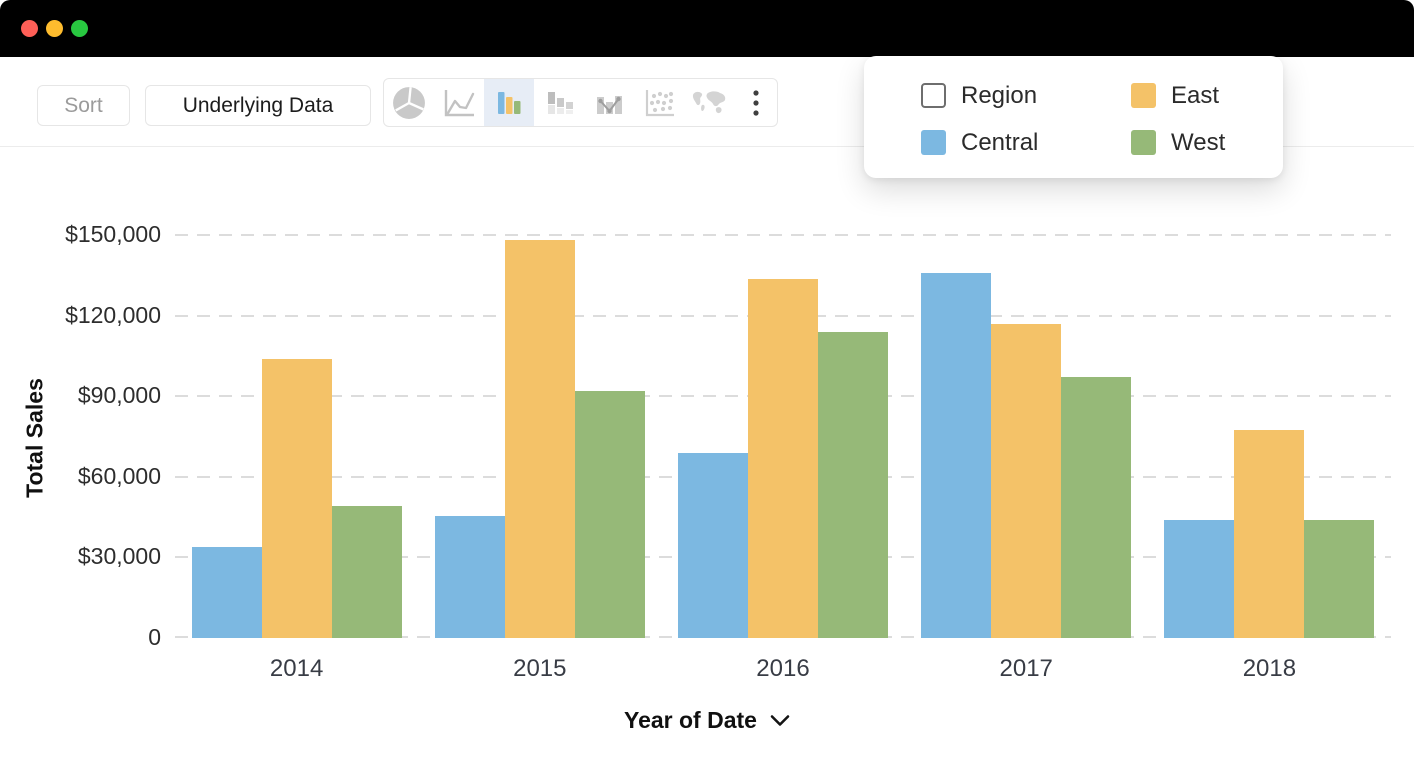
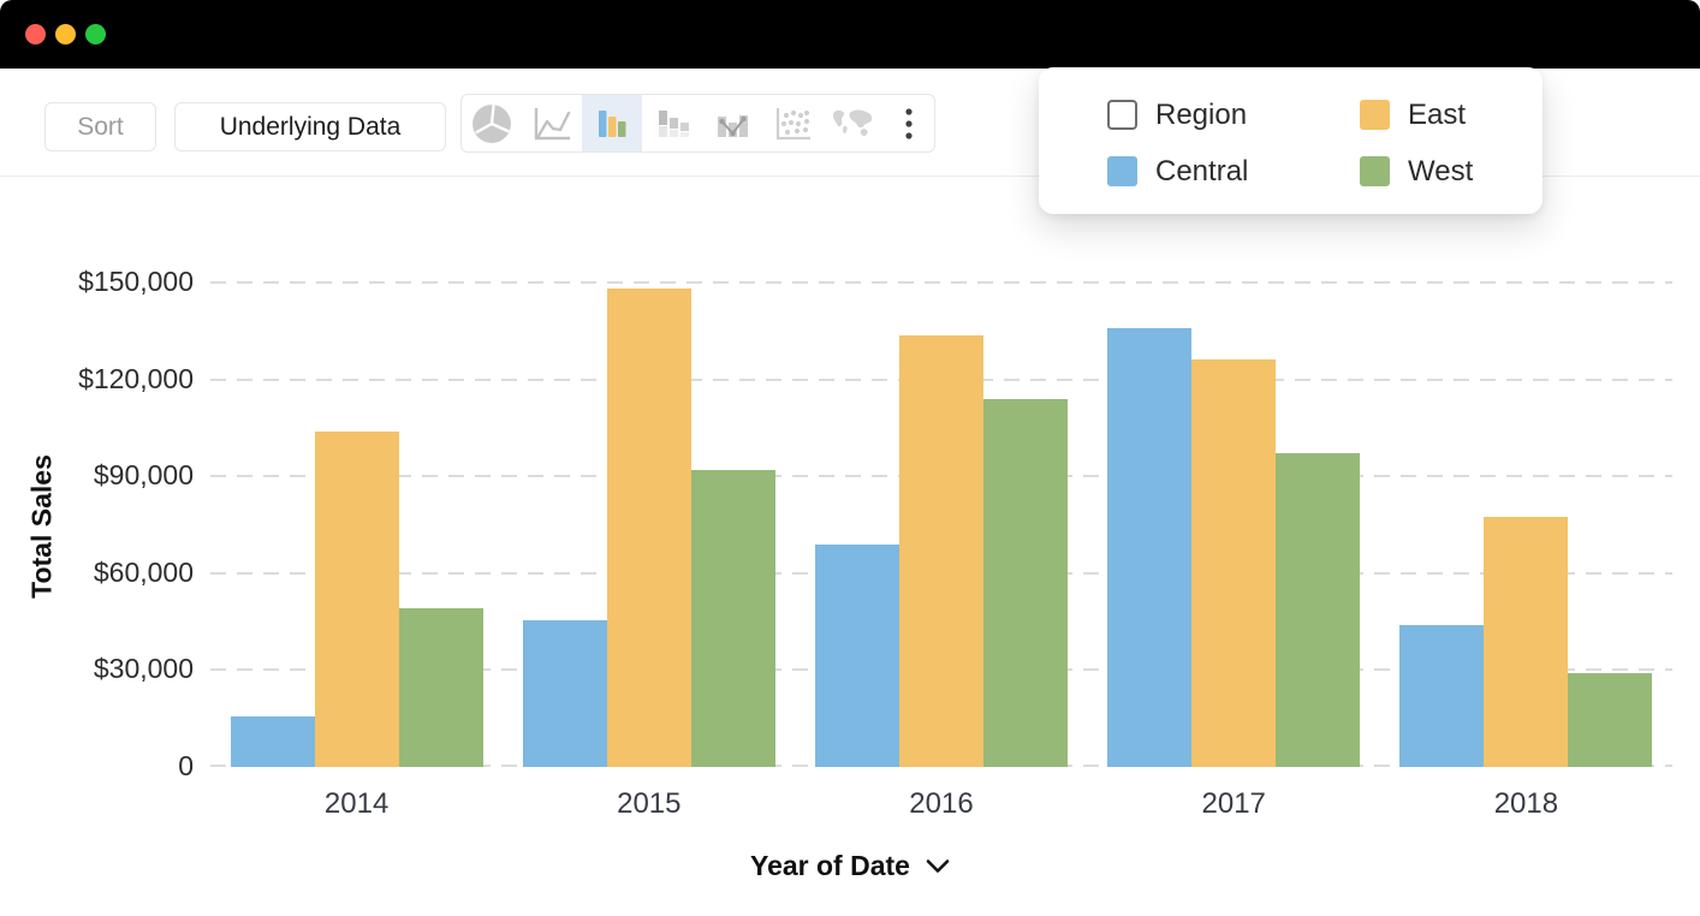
Central/2014: $34000 -> $16000
East/2017: $117000 -> $126000
West/2018: $44000 -> $29000
